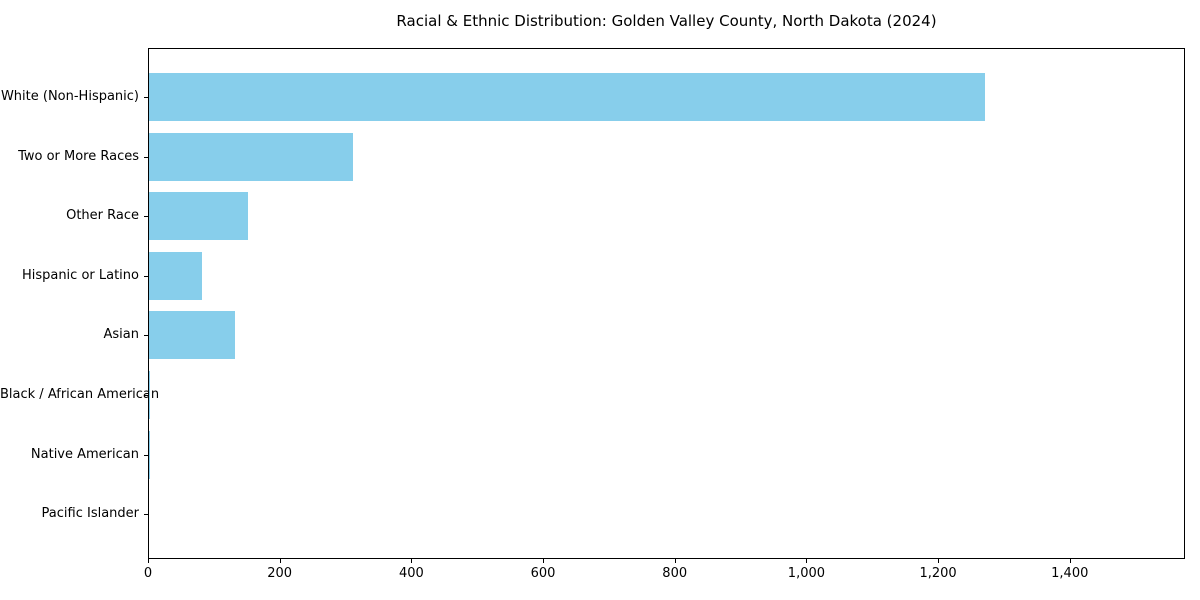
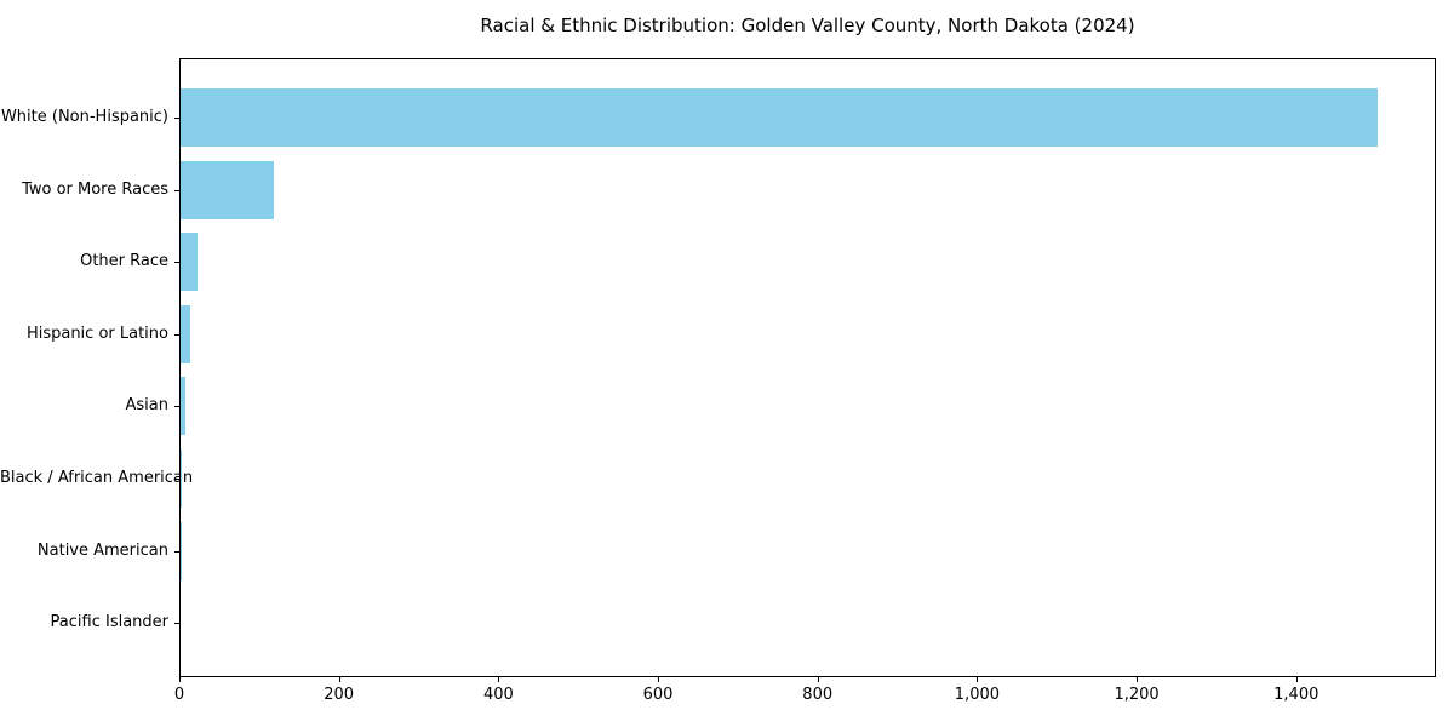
White (Non-Hispanic): 1270 -> 1500
Two or More Races: 310 -> 120
Other Race: 150 -> 20
Hispanic or Latino: 80 -> 10
Asian: 130 -> 10
